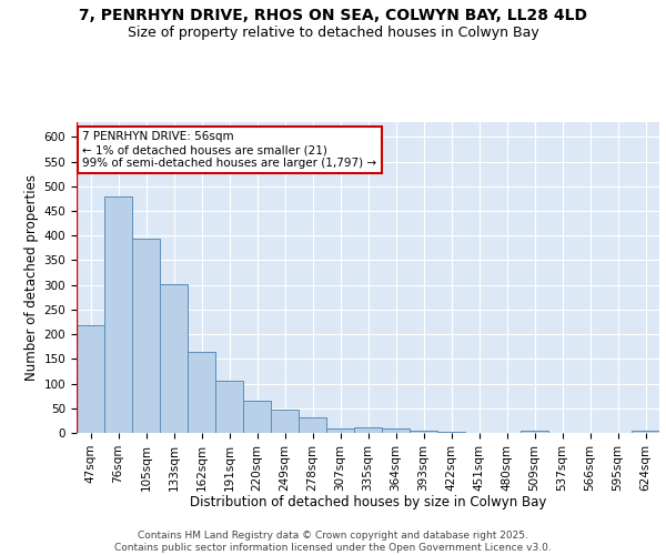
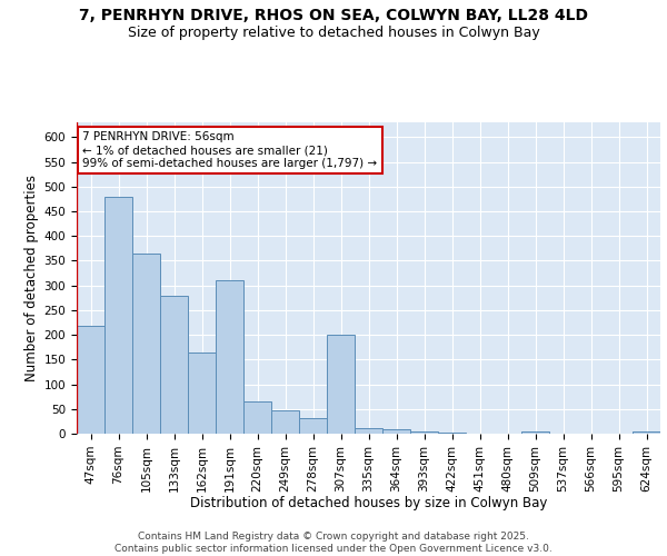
105sqm: 393 -> 365
133sqm: 302 -> 280
191sqm: 106 -> 310
307sqm: 10 -> 200
